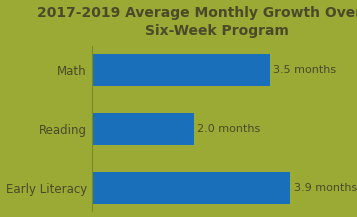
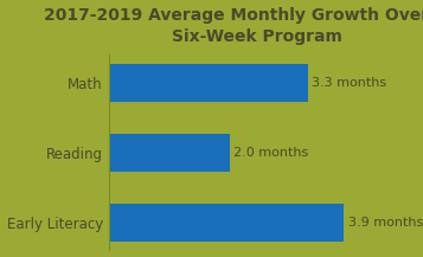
Math: 3.5 -> 3.3
